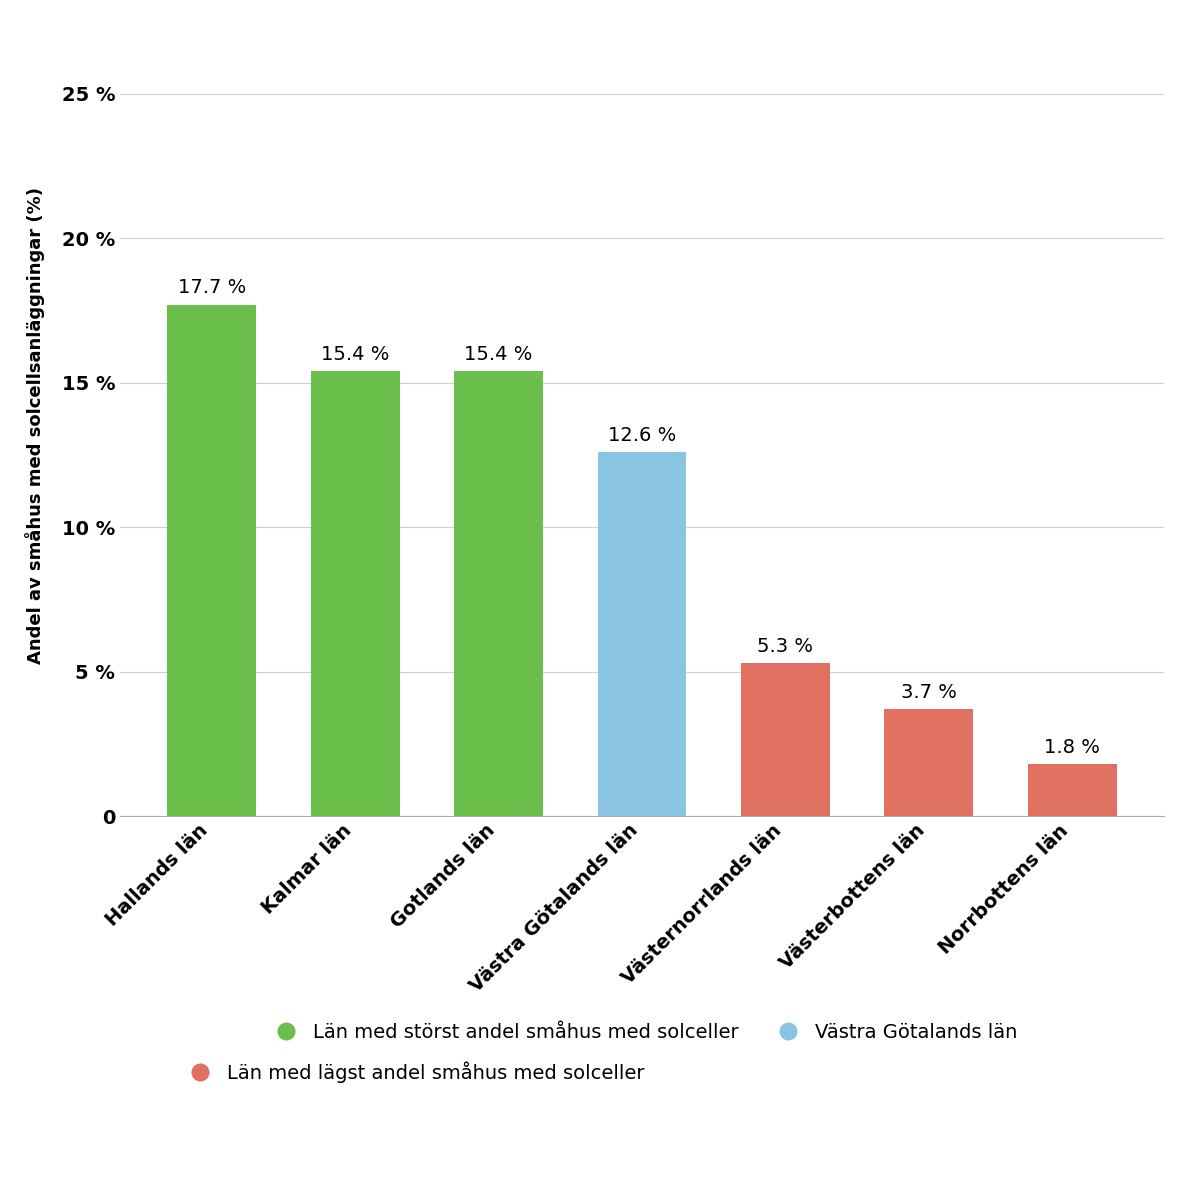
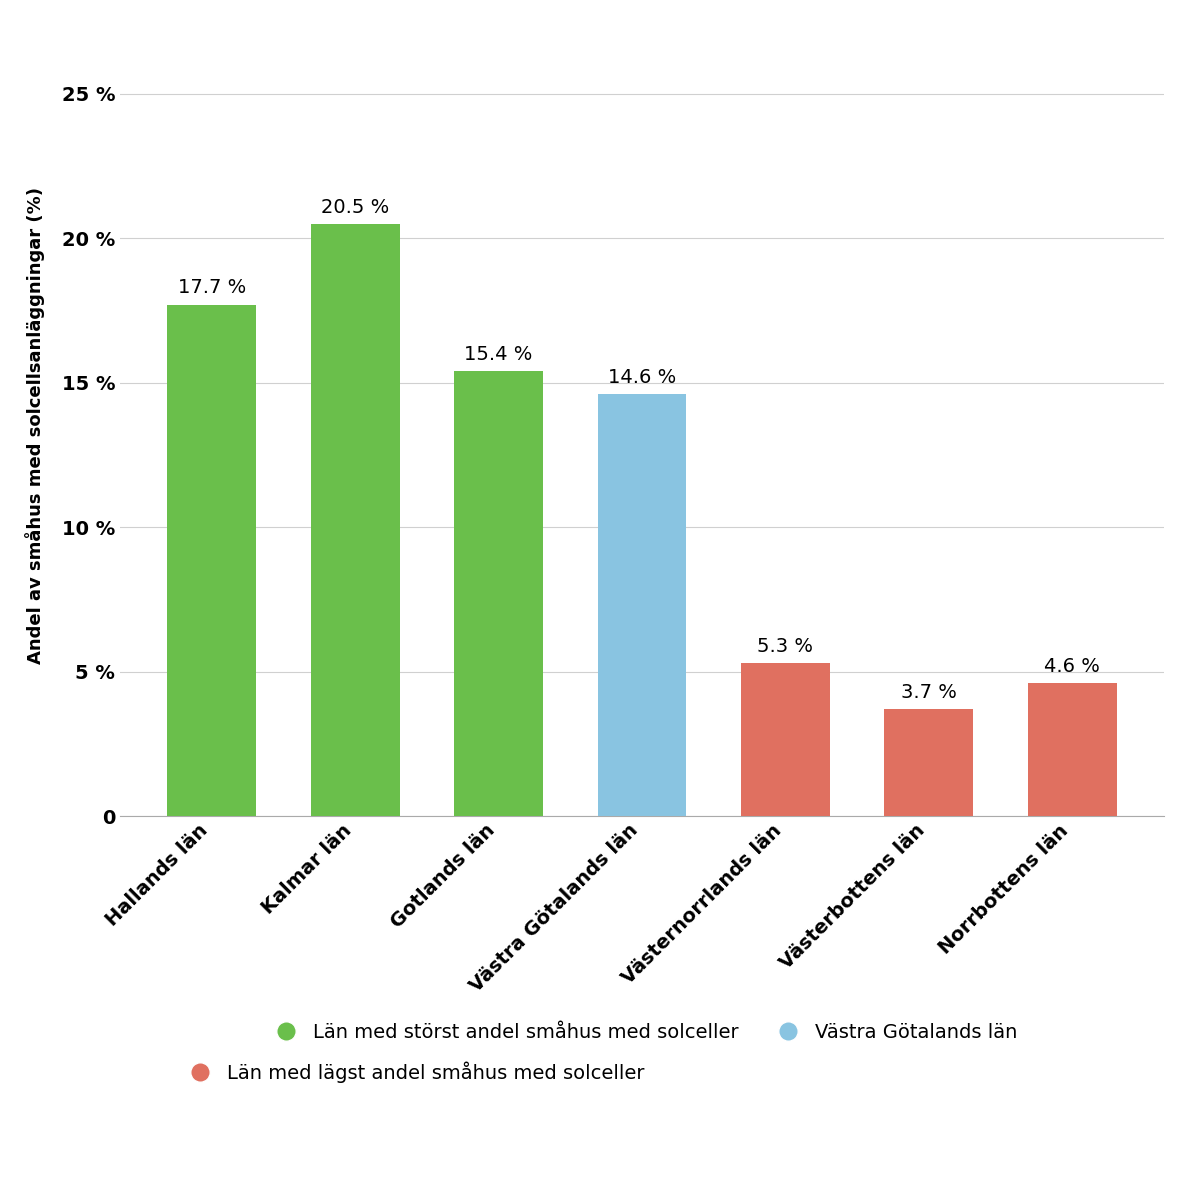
Kalmar län: 15.4 -> 20.5
Västra Götalands län: 12.6 -> 14.6
Norrbottens län: 1.8 -> 4.6
